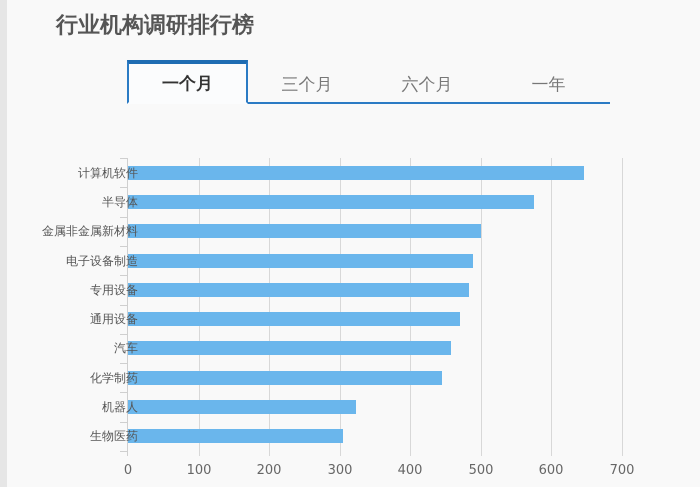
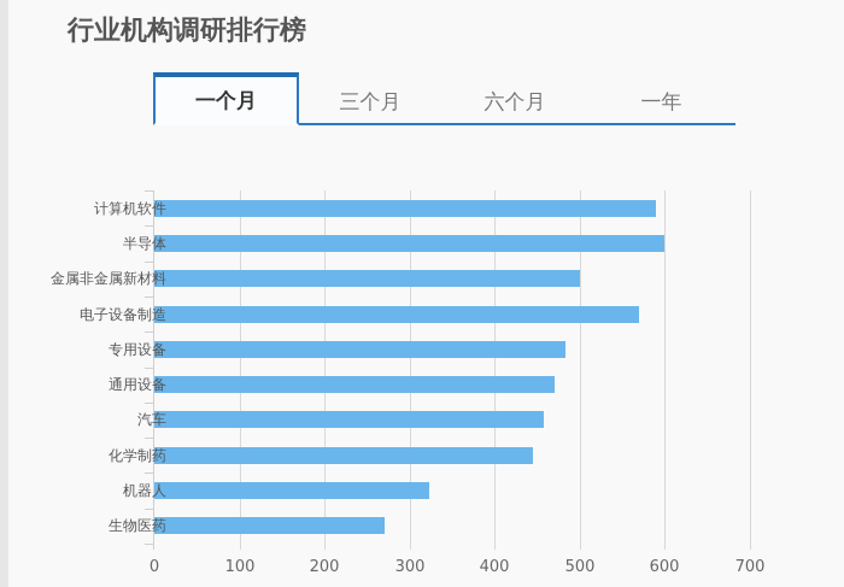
计算机软件: 650 -> 590
半导体: 580 -> 600
电子设备制造: 490 -> 570
生物医药: 300 -> 270
